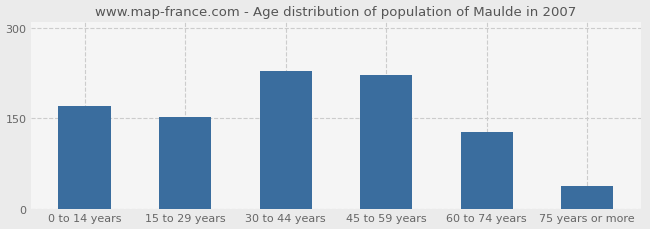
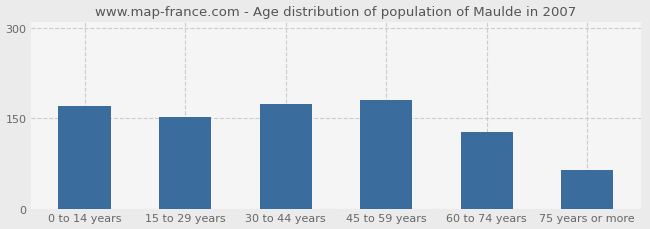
30 to 44 years: 228 -> 173
45 to 59 years: 222 -> 180
75 years or more: 38 -> 65
